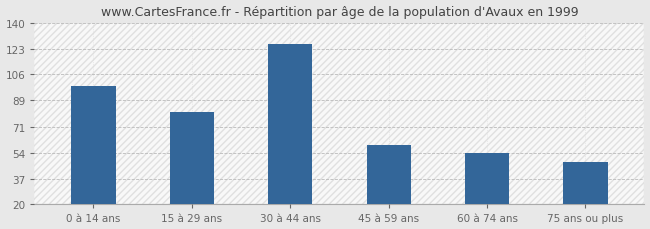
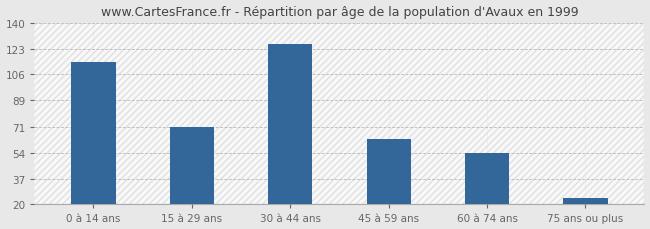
0 à 14 ans: 98 -> 114
15 à 29 ans: 81 -> 71
45 à 59 ans: 59 -> 63
75 ans ou plus: 48 -> 24
